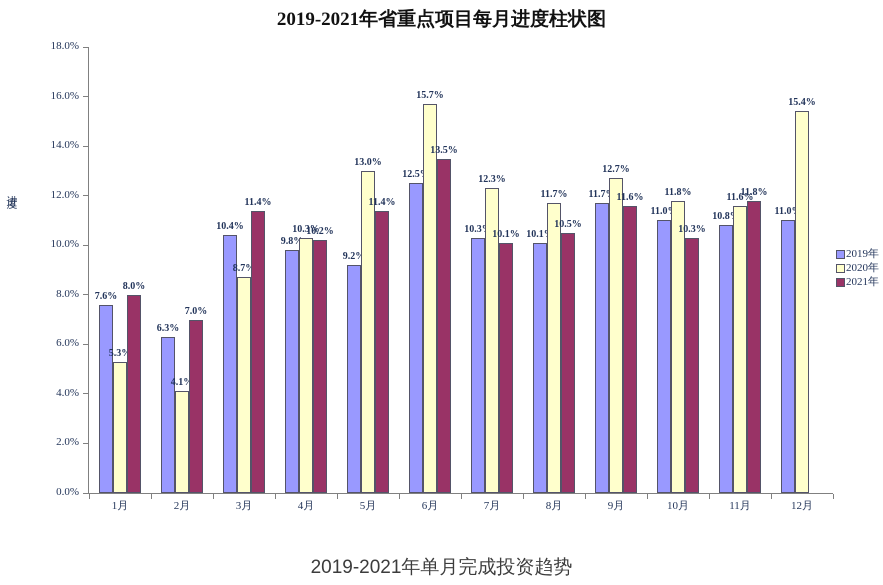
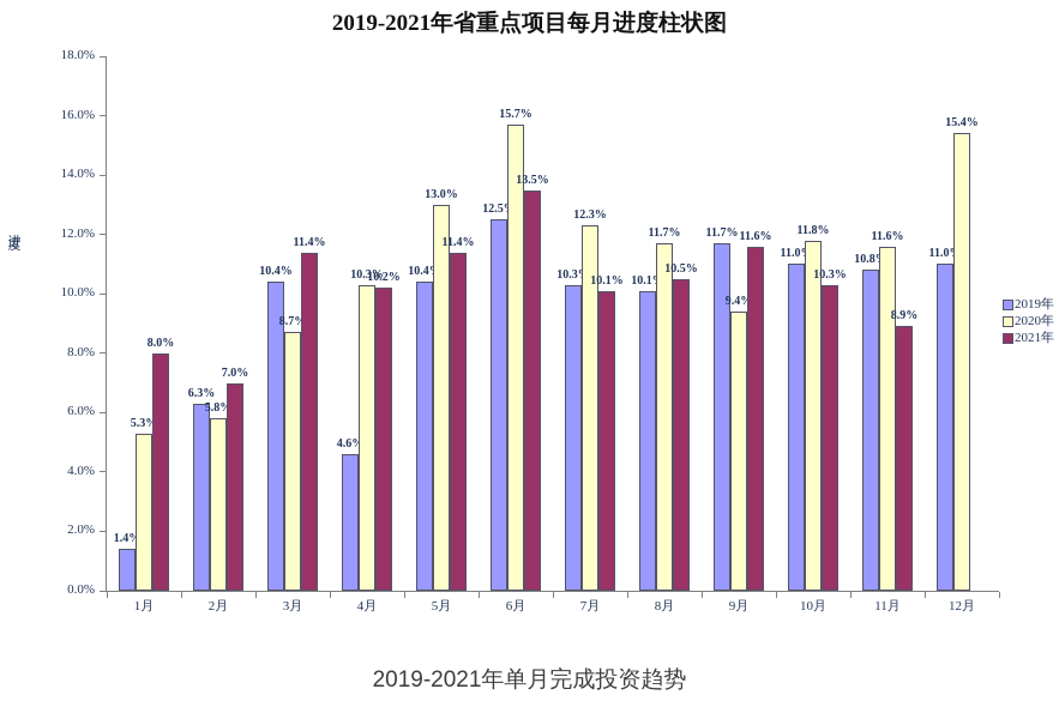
2019年/1月: 7.6% -> 1.4%
2020年/2月: 4.1% -> 5.8%
2019年/4月: 9.8% -> 4.6%
2019年/5月: 9.2% -> 10.4%
2020年/9月: 12.7% -> 9.4%
2021年/11月: 11.8% -> 8.9%
